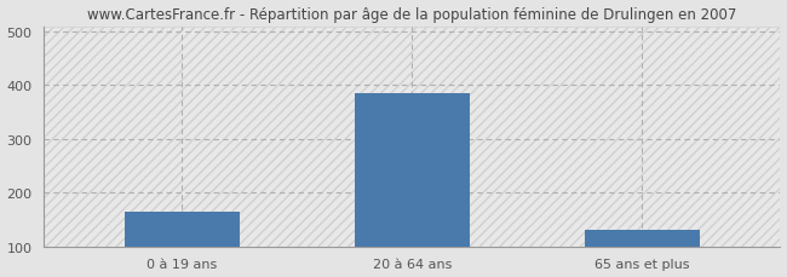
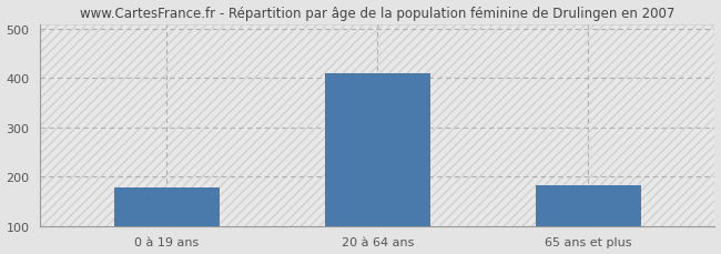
0 à 19 ans: 165 -> 178
20 à 64 ans: 385 -> 410
65 ans et plus: 130 -> 183
